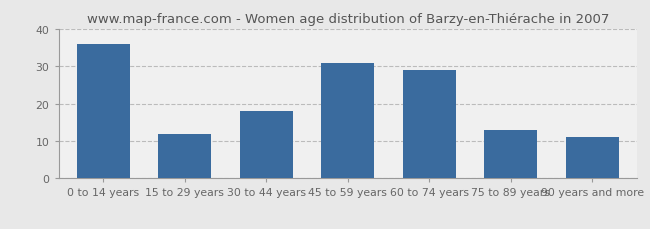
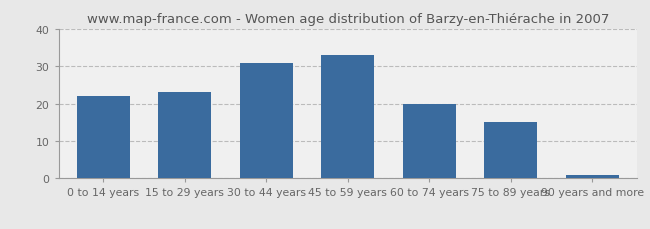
0 to 14 years: 36 -> 22
15 to 29 years: 12 -> 23
30 to 44 years: 18 -> 31
45 to 59 years: 31 -> 33
60 to 74 years: 29 -> 20
75 to 89 years: 13 -> 15
90 years and more: 11 -> 1
